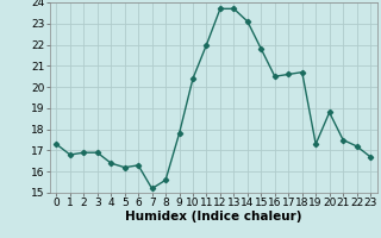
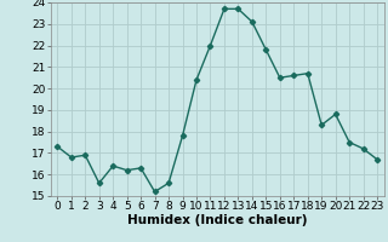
3: 16.9 -> 15.6
19: 17.3 -> 18.3
